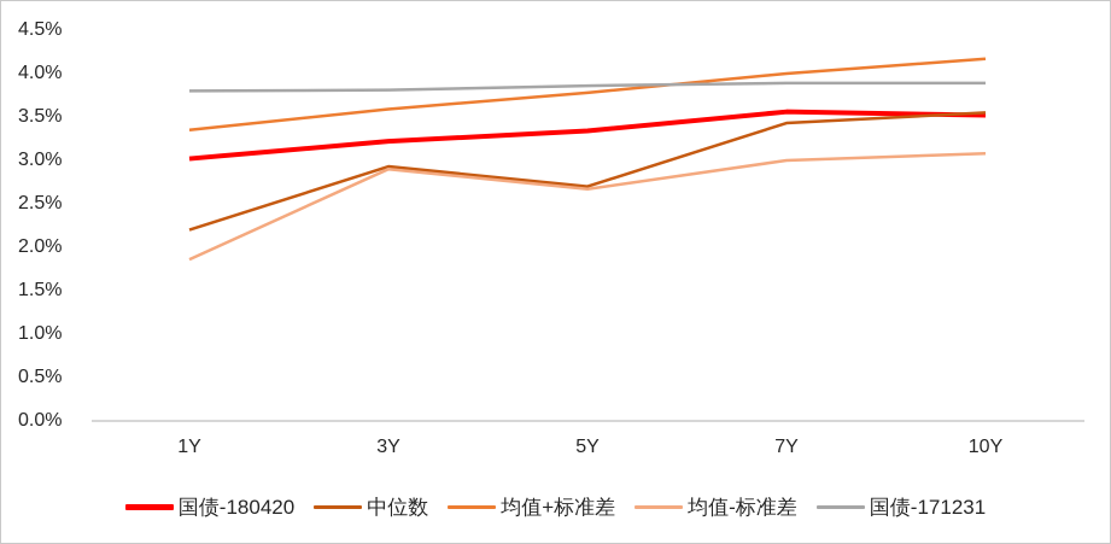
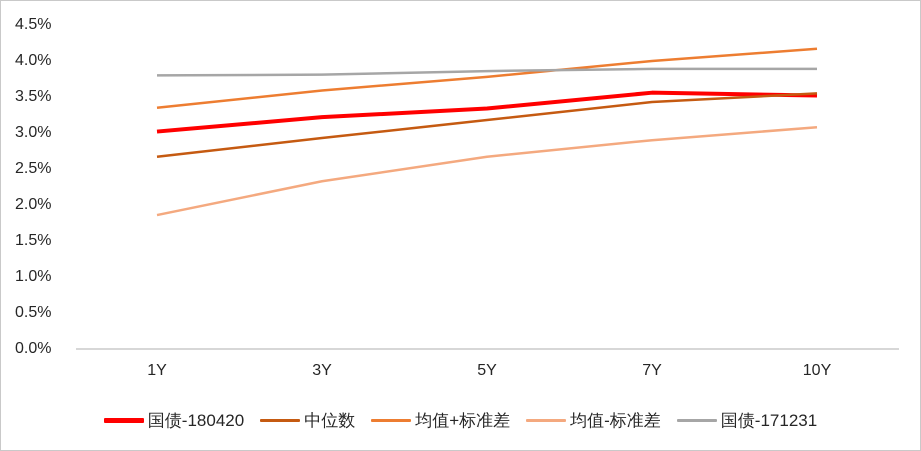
中位数/1Y: 2.2% -> 2.7%
均值-标准差/3Y: 2.9% -> 2.3%
中位数/5Y: 2.7% -> 3.2%
均值-标准差/7Y: 3.0% -> 2.9%
